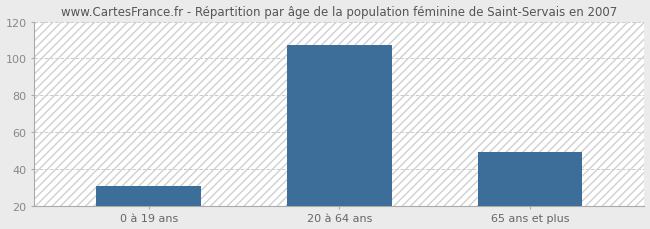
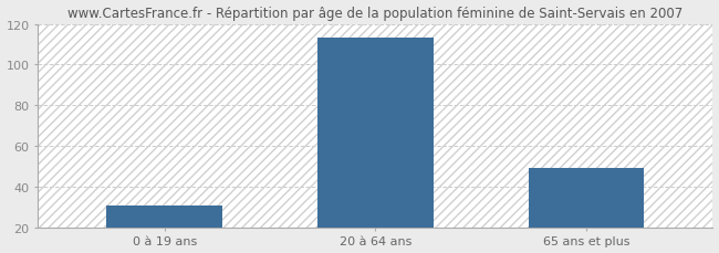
20 à 64 ans: 107 -> 113
